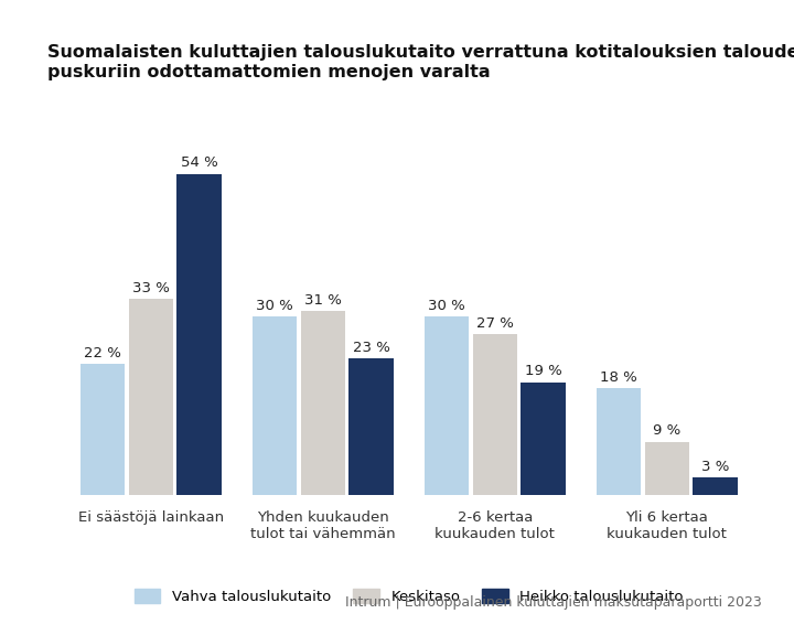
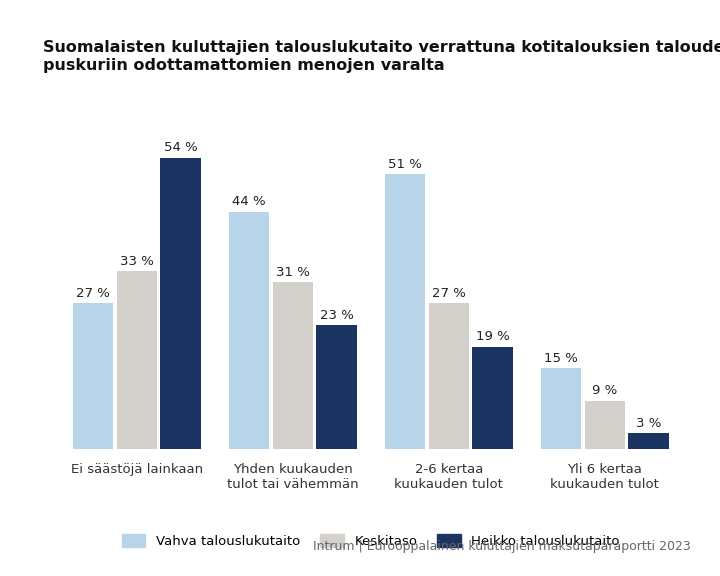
Vahva talouslukutaito/Ei säästöjä lainkaan: 22 -> 27
Vahva talouslukutaito/Yhden kuukauden tulot tai vähemmän: 30 -> 44
Vahva talouslukutaito/2-6 kertaa kuukauden tulot: 30 -> 51
Vahva talouslukutaito/Yli 6 kertaa kuukauden tulot: 18 -> 15
